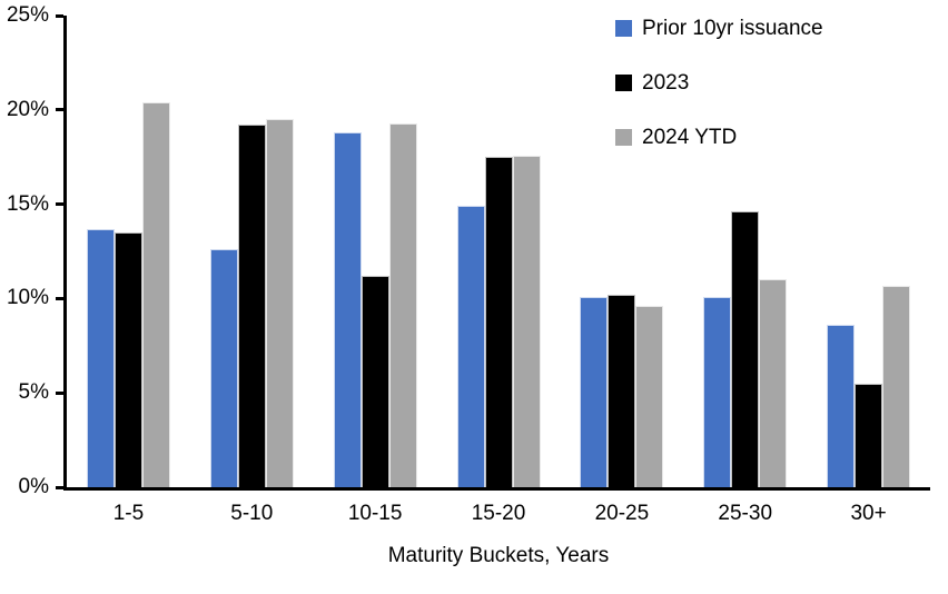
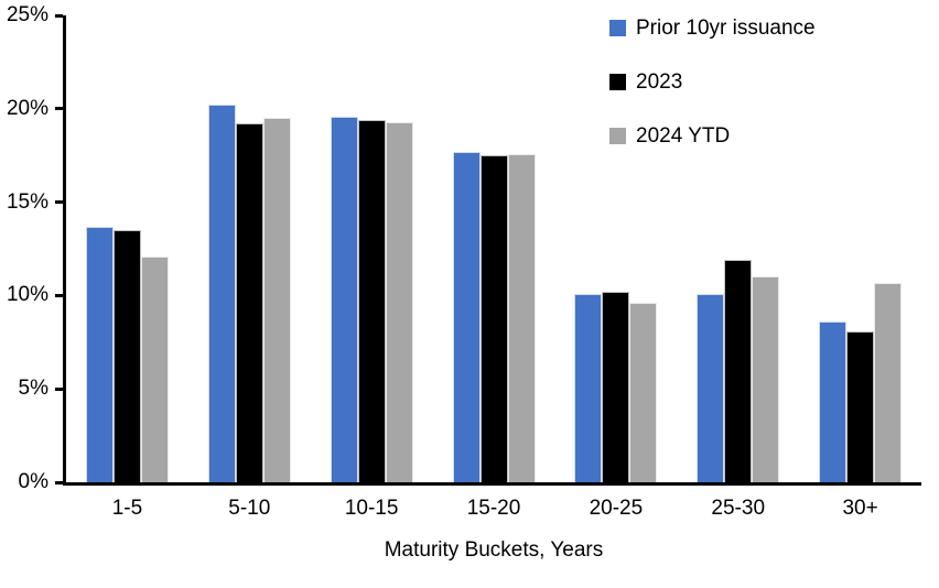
2024 YTD/1-5: 20.4% -> 12.1%
Prior 10yr issuance/5-10: 12.6% -> 20.2%
Prior 10yr issuance/10-15: 18.8% -> 19.6%
2023/10-15: 11.2% -> 19.4%
Prior 10yr issuance/15-20: 14.9% -> 17.7%
2023/25-30: 14.6% -> 11.9%
2023/30+: 5.5% -> 8.1%
